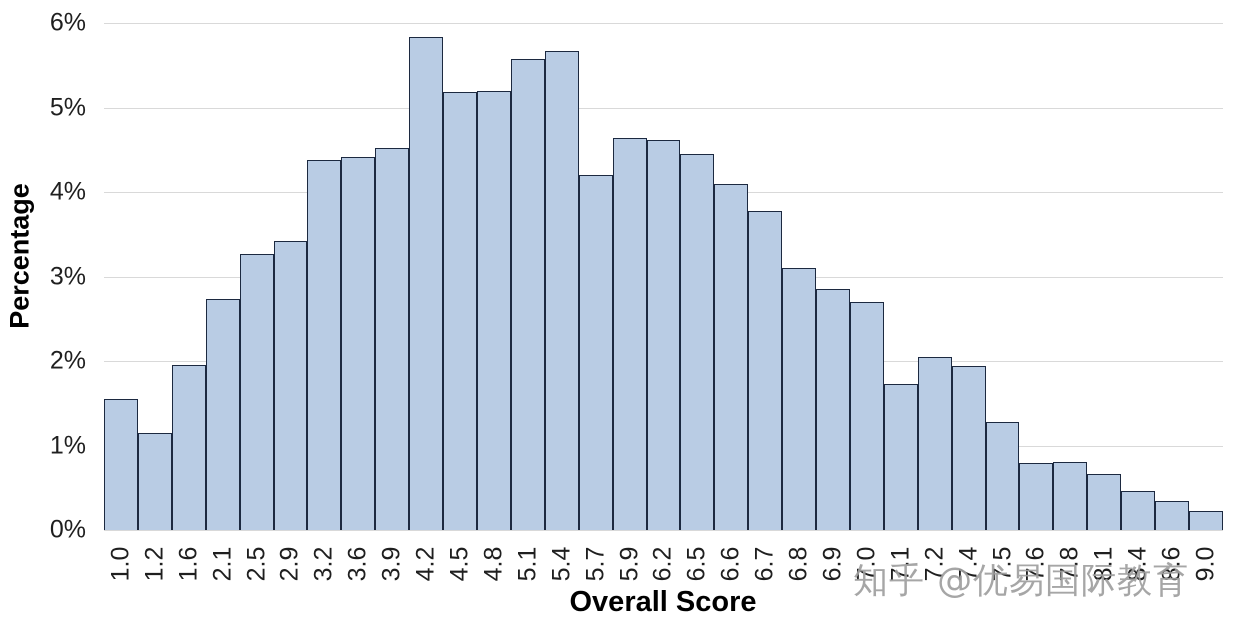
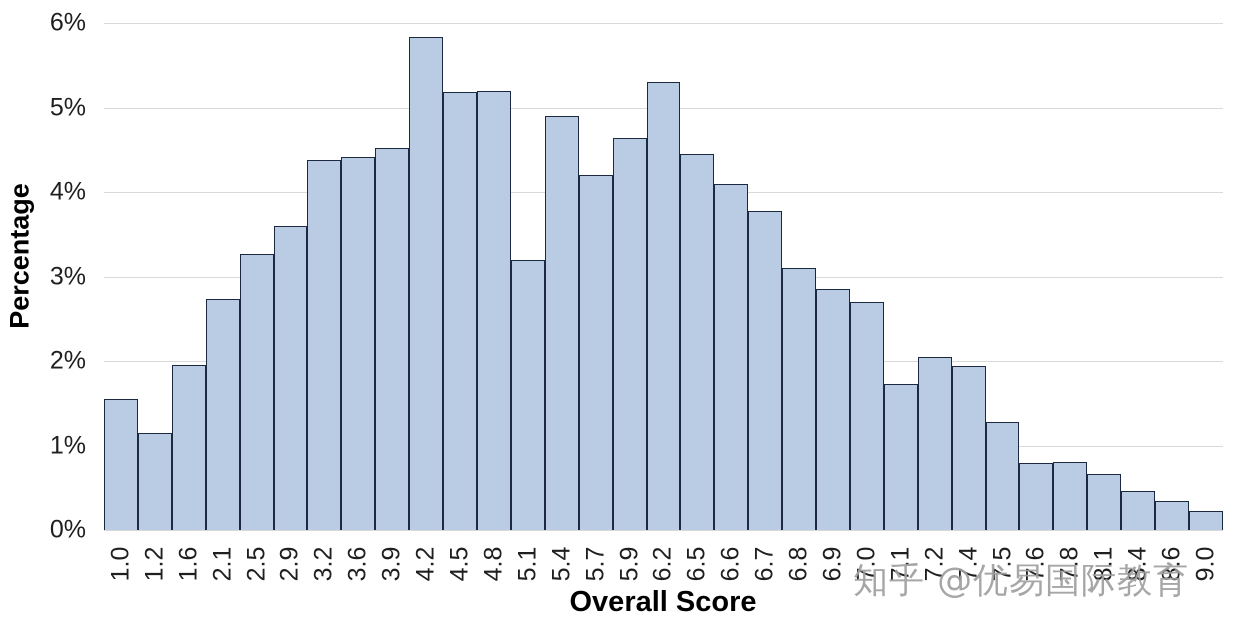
2.9: 3.4% -> 3.6%
5.1: 5.6% -> 3.2%
5.4: 5.7% -> 4.9%
6.2: 4.6% -> 5.3%
